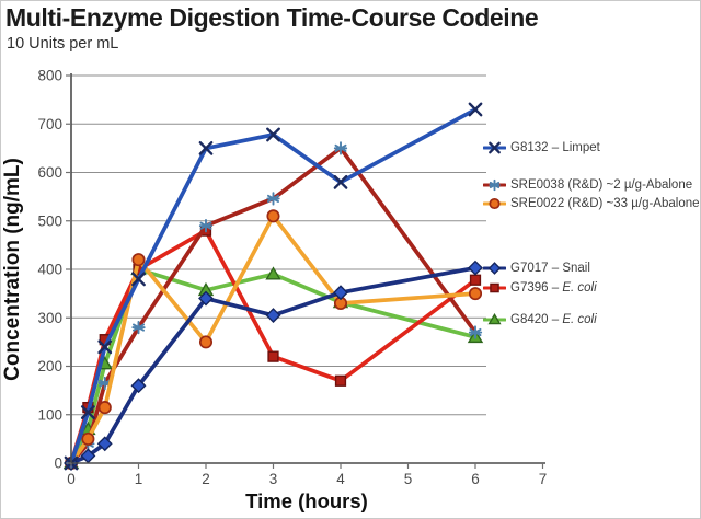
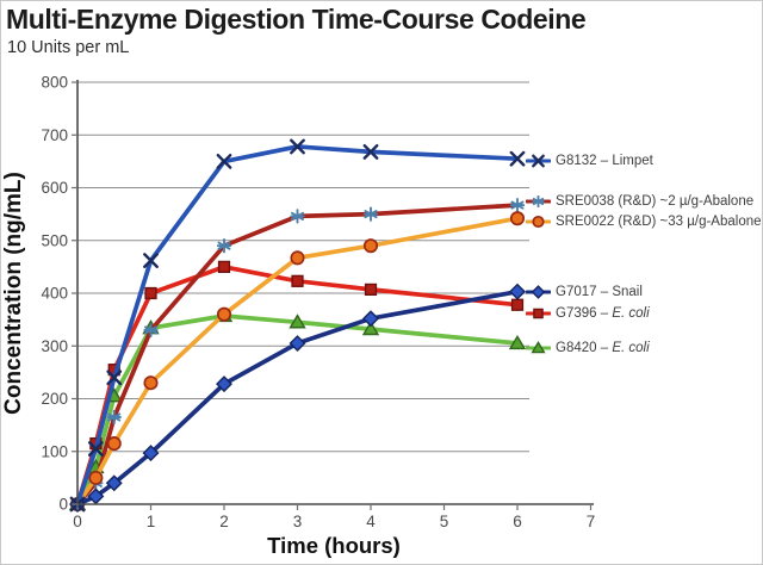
G8420 – E. coli/1: 400 -> 330
SRE0038 (R&D) ~2 µ/g-Abalone/1: 280 -> 330
SRE0022 (R&D) ~33 µ/g-Abalone/1: 420 -> 230
G7017 – Snail/1: 160 -> 100
G8132 – Limpet/1: 380 -> 460
G7396 – E. coli/2: 480 -> 450
SRE0022 (R&D) ~33 µ/g-Abalone/2: 250 -> 360
G7017 – Snail/2: 340 -> 230
G8420 – E. coli/3: 390 -> 340
G7396 – E. coli/3: 220 -> 420
SRE0022 (R&D) ~33 µ/g-Abalone/3: 510 -> 470
G7396 – E. coli/4: 170 -> 410
SRE0038 (R&D) ~2 µ/g-Abalone/4: 650 -> 550
SRE0022 (R&D) ~33 µ/g-Abalone/4: 330 -> 490
G8132 – Limpet/4: 580 -> 670
G8420 – E. coli/6: 260 -> 300
SRE0038 (R&D) ~2 µ/g-Abalone/6: 270 -> 570
SRE0022 (R&D) ~33 µ/g-Abalone/6: 350 -> 540
G8132 – Limpet/6: 730 -> 660
